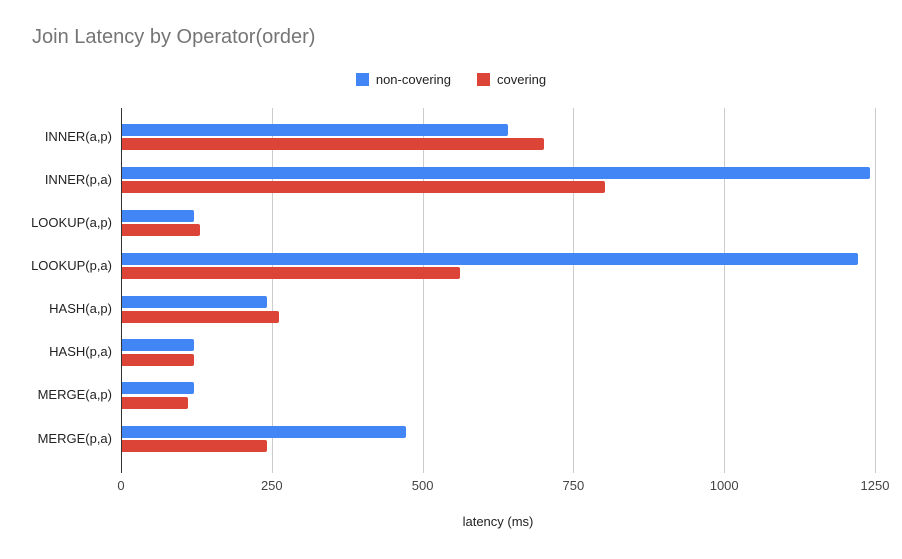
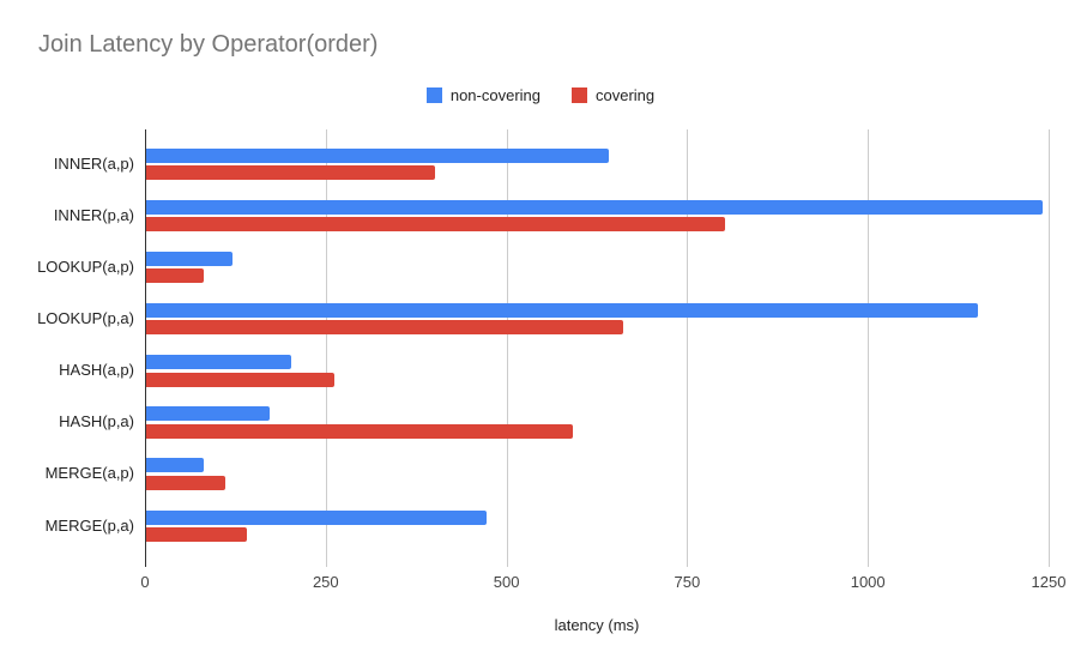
covering/INNER(a,p): 700 -> 400
covering/LOOKUP(a,p): 130 -> 80
non-covering/LOOKUP(p,a): 1220 -> 1150
covering/LOOKUP(p,a): 560 -> 660
non-covering/HASH(a,p): 240 -> 200
non-covering/HASH(p,a): 120 -> 170
covering/HASH(p,a): 120 -> 590
non-covering/MERGE(a,p): 120 -> 80
covering/MERGE(p,a): 240 -> 140
